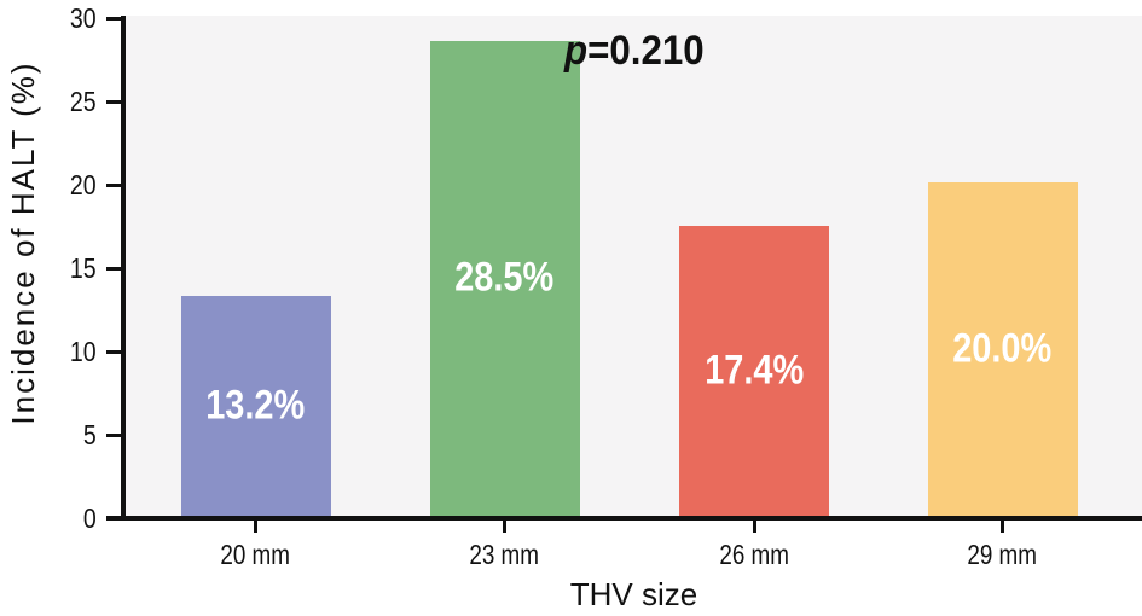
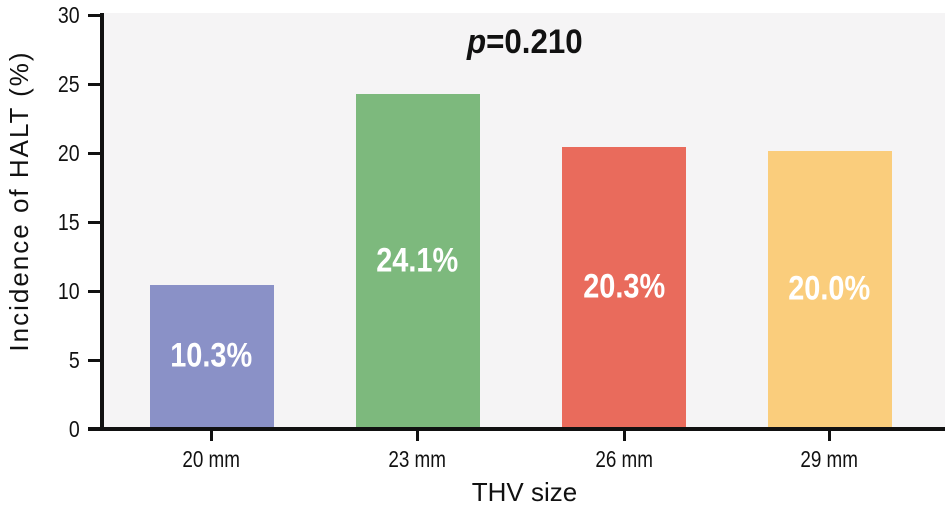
20 mm: 13.2% -> 10.3%
23 mm: 28.5% -> 24.1%
26 mm: 17.4% -> 20.3%
